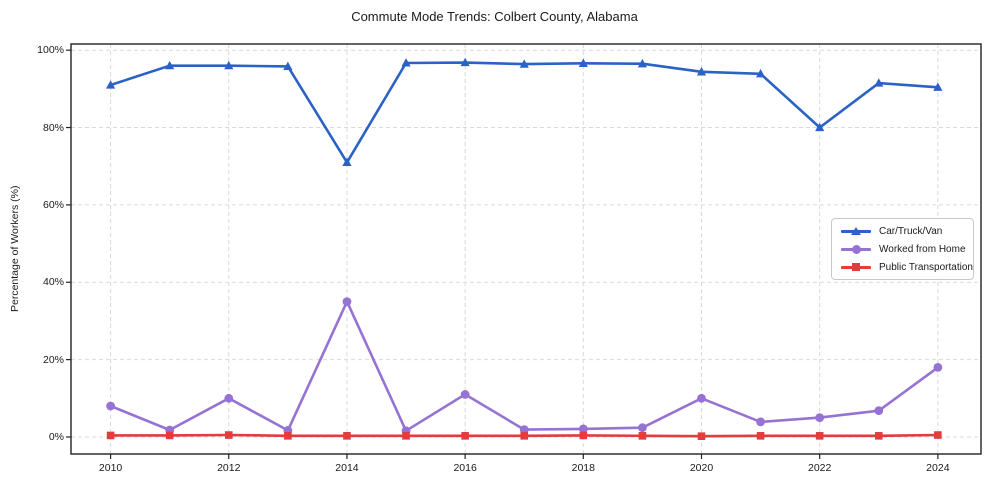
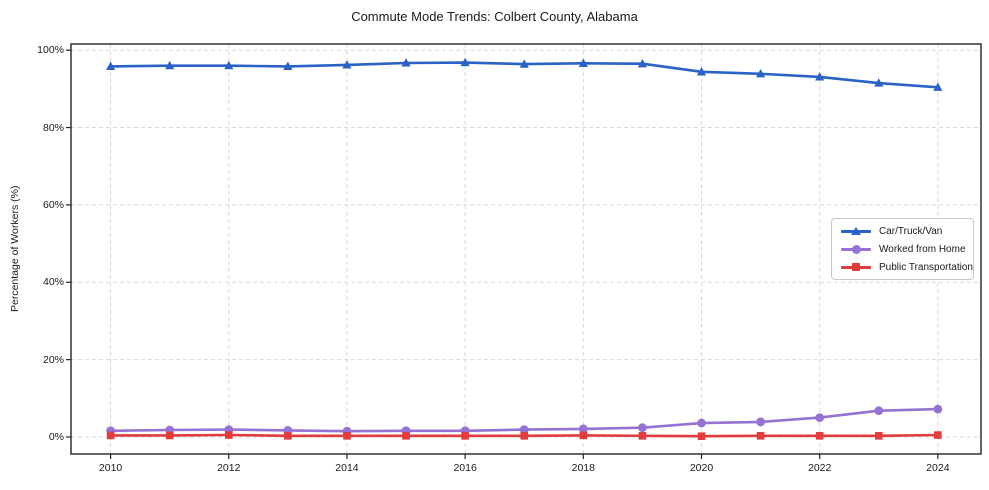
Car/Truck/Van/2010: 91% -> 96%
Worked from Home/2010: 8% -> 2%
Worked from Home/2012: 10% -> 2%
Car/Truck/Van/2014: 71% -> 96%
Worked from Home/2014: 35% -> 2%
Worked from Home/2016: 11% -> 2%
Worked from Home/2020: 10% -> 4%
Car/Truck/Van/2022: 80% -> 93%
Worked from Home/2024: 18% -> 7%
